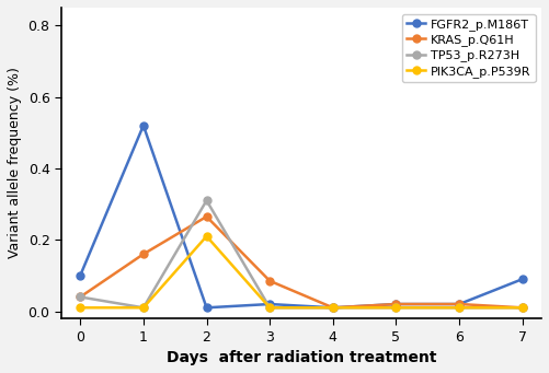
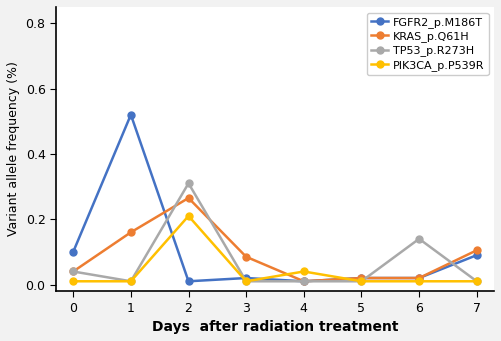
PIK3CA_p.P539R/4: 0.01 -> 0.04
TP53_p.R273H/6: 0.01 -> 0.14
KRAS_p.Q61H/7: 0.010 -> 0.105
